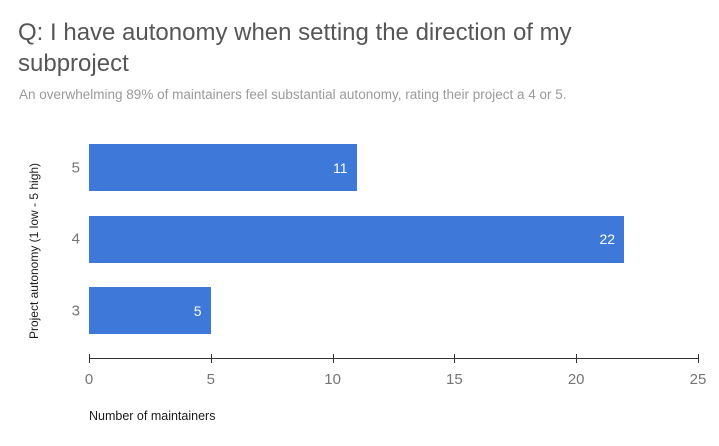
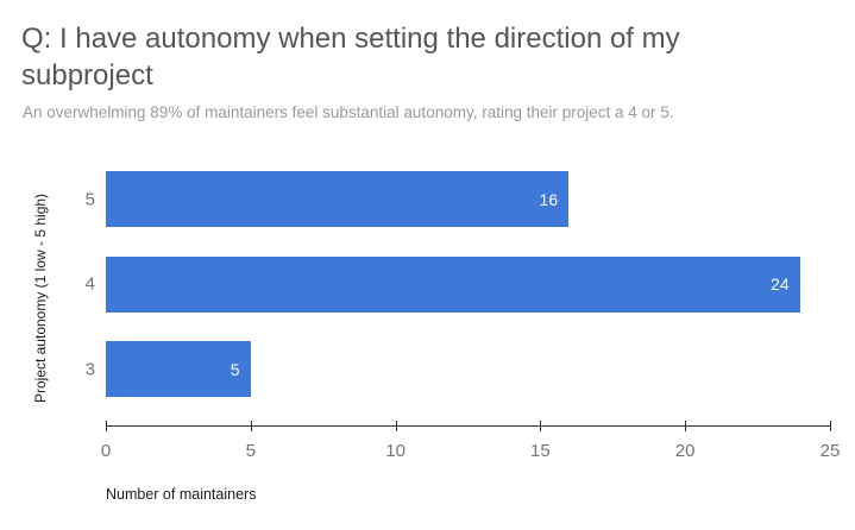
5: 11 -> 16
4: 22 -> 24
